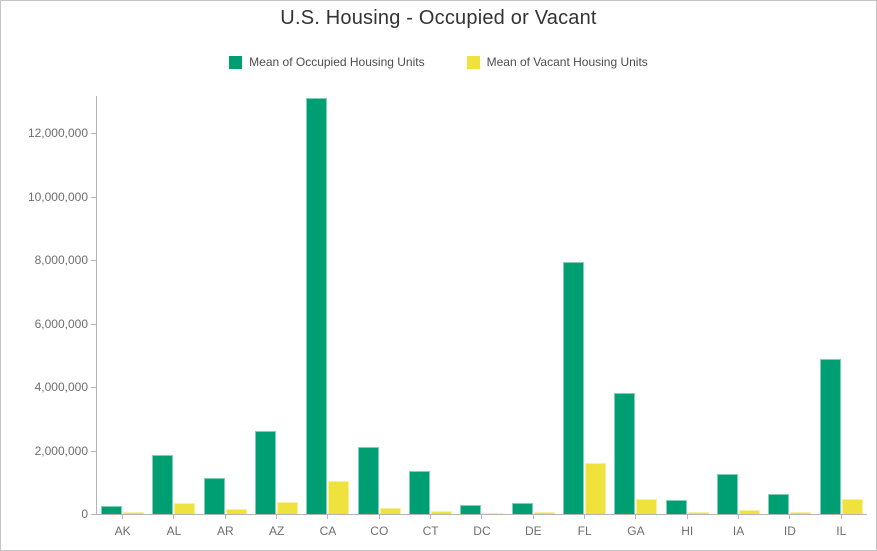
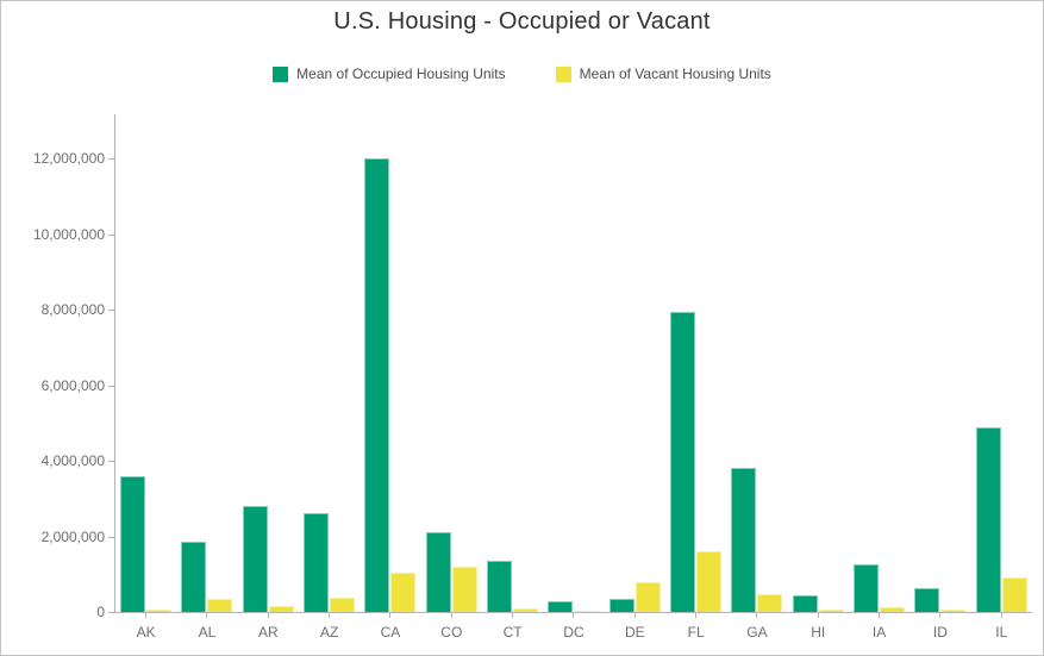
Mean of Occupied Housing Units/AK: 200000 -> 3600000
Mean of Occupied Housing Units/AR: 1200000 -> 2800000
Mean of Occupied Housing Units/CA: 13100000 -> 12000000
Mean of Vacant Housing Units/CO: 200000 -> 1200000
Mean of Vacant Housing Units/DE: 100000 -> 800000
Mean of Vacant Housing Units/IL: 500000 -> 900000
